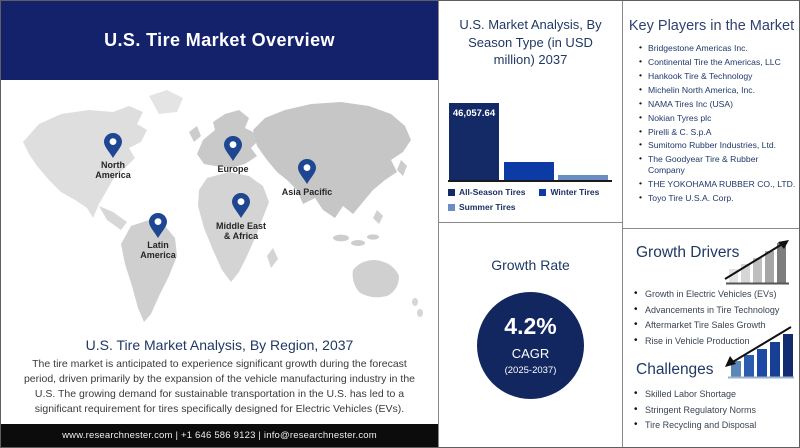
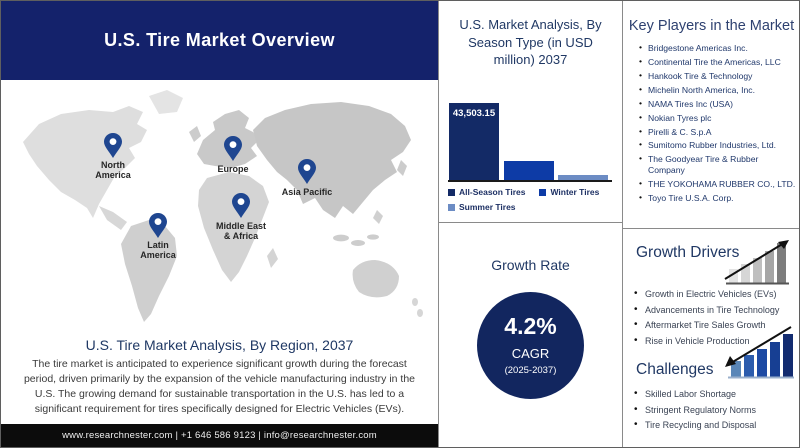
All-Season Tires: 46,057.64 -> 43,503.15
